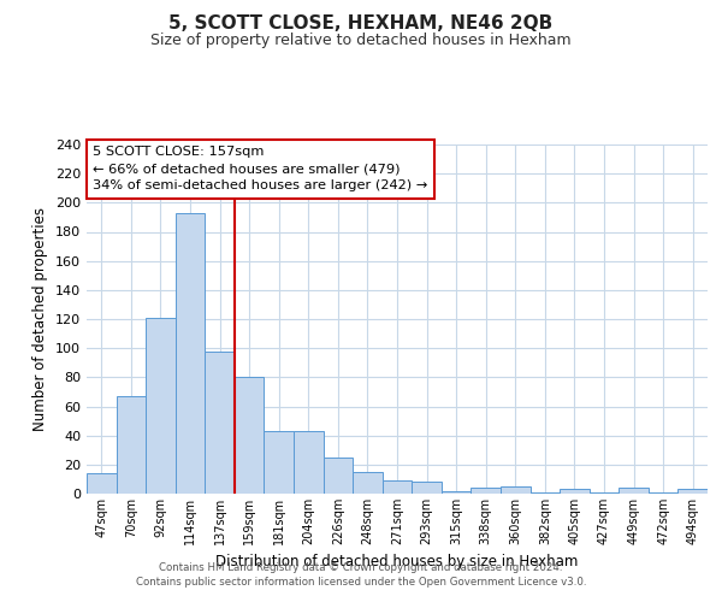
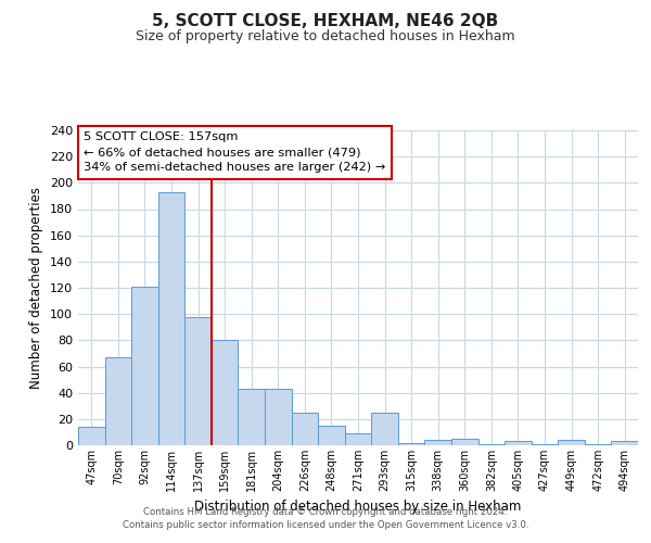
293sqm: 8 -> 25
